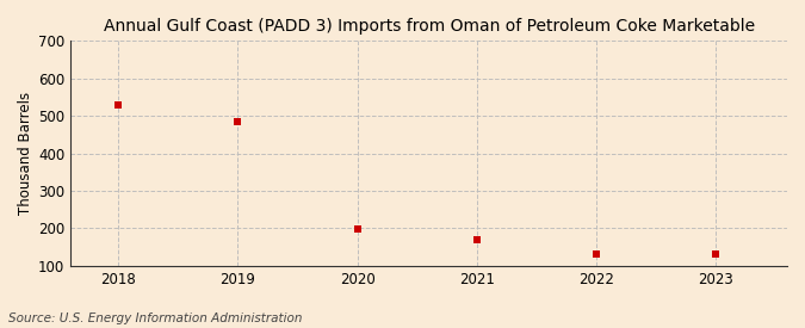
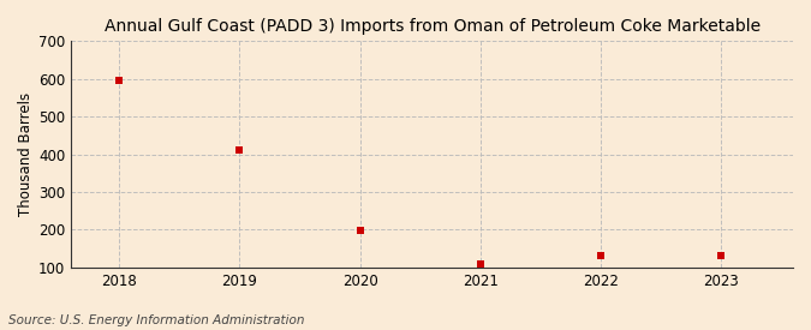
2018: 530 -> 597
2019: 485 -> 410
2021: 170 -> 110
